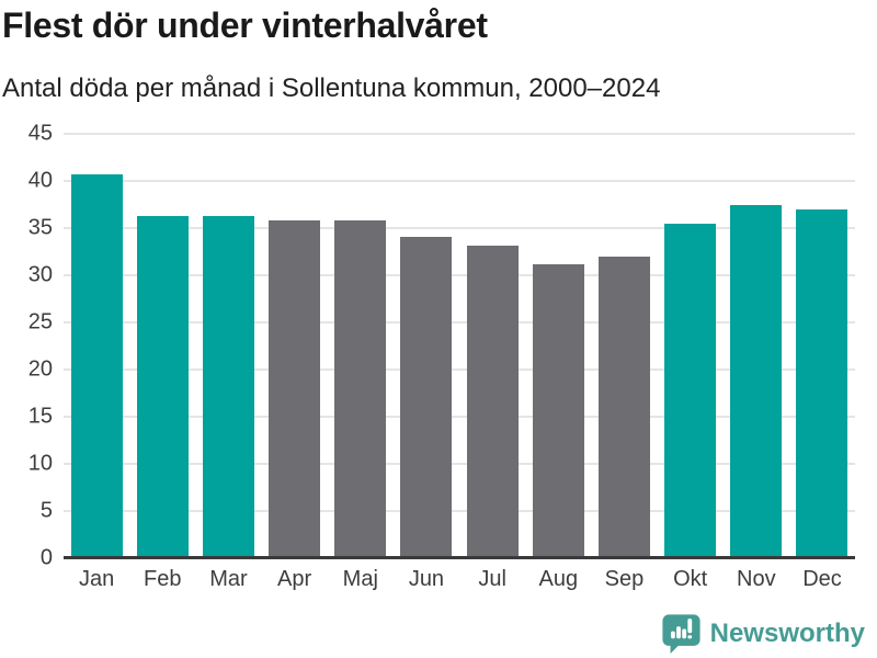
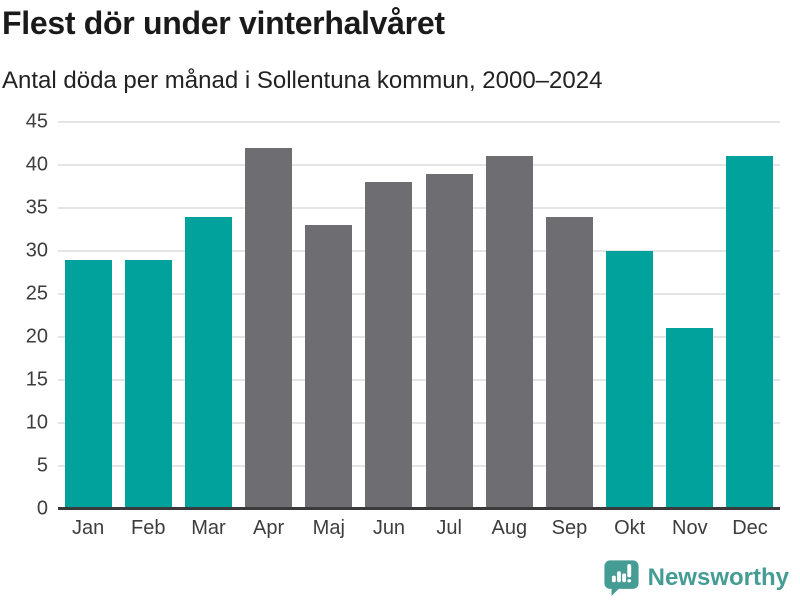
Jan: 41 -> 29
Feb: 36 -> 29
Mar: 36 -> 34
Apr: 36 -> 42
Maj: 36 -> 33
Jun: 34 -> 38
Jul: 33 -> 39
Aug: 31 -> 41
Sep: 32 -> 34
Okt: 36 -> 30
Nov: 37 -> 21
Dec: 37 -> 41
